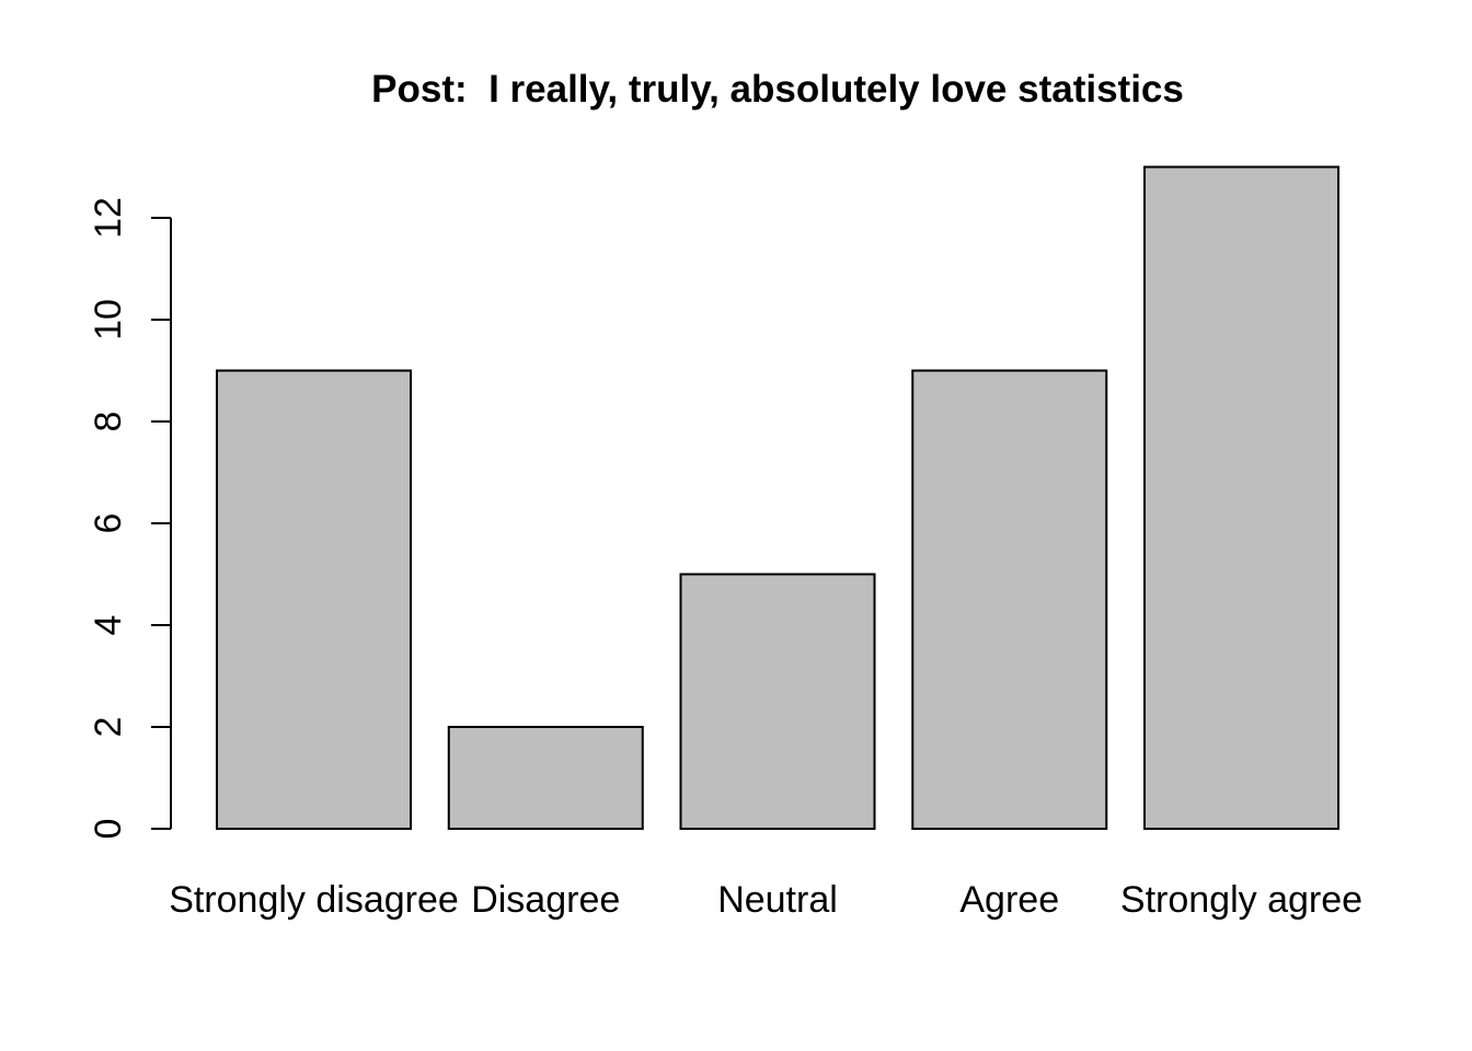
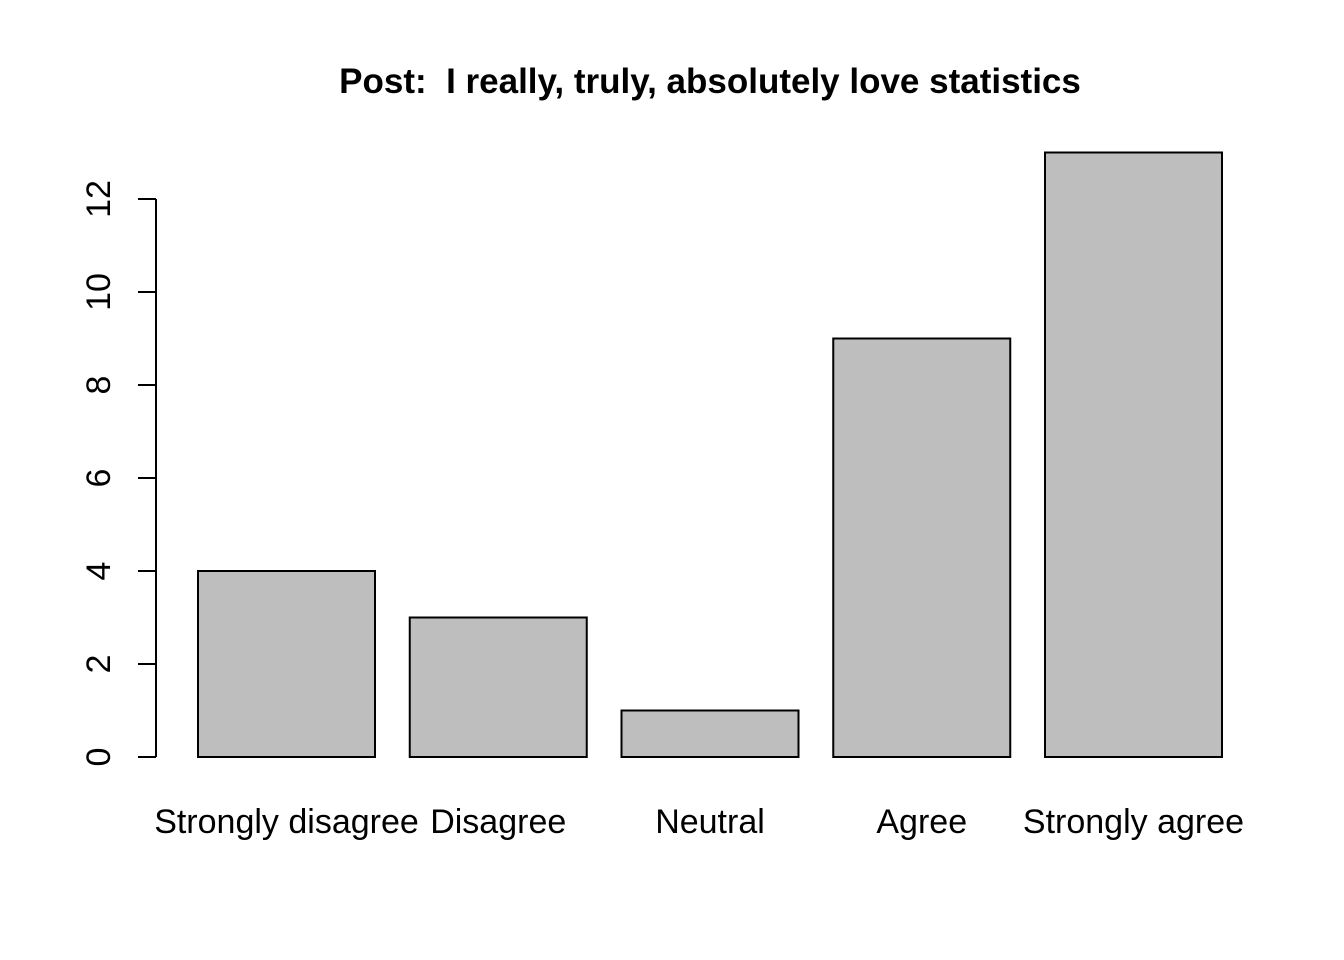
Strongly disagree: 9 -> 4
Disagree: 2 -> 3
Neutral: 5 -> 1
